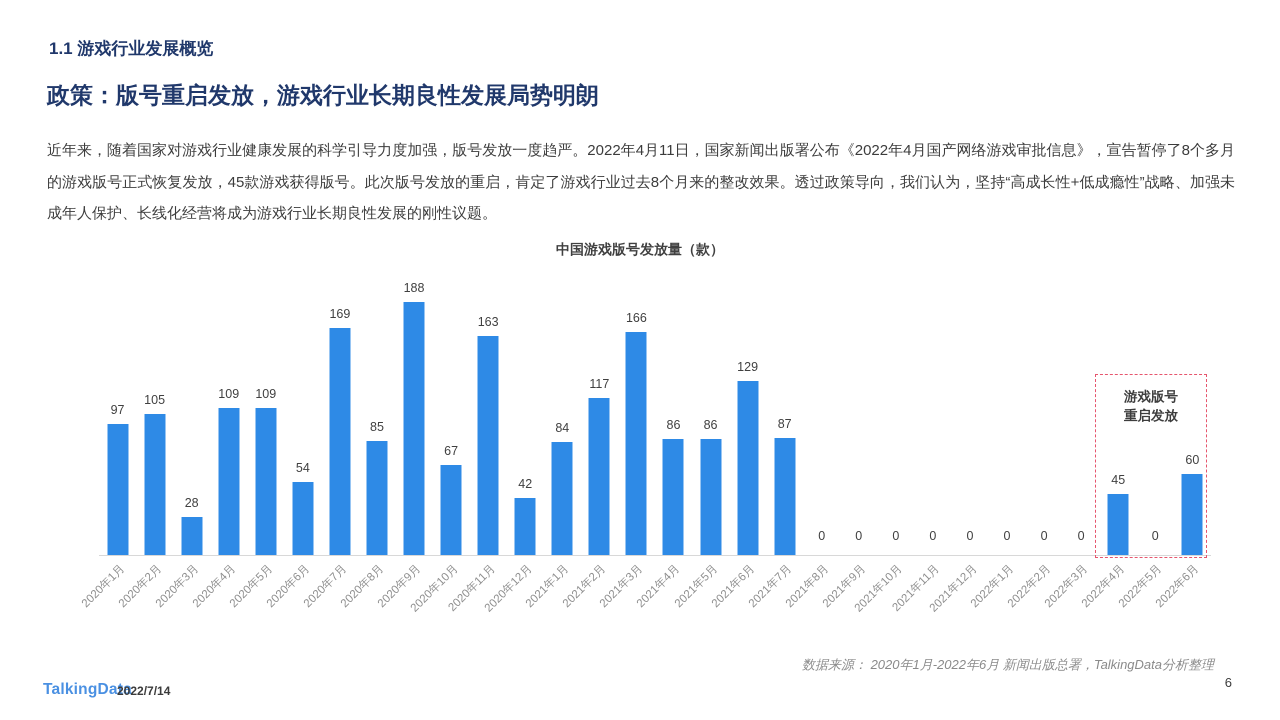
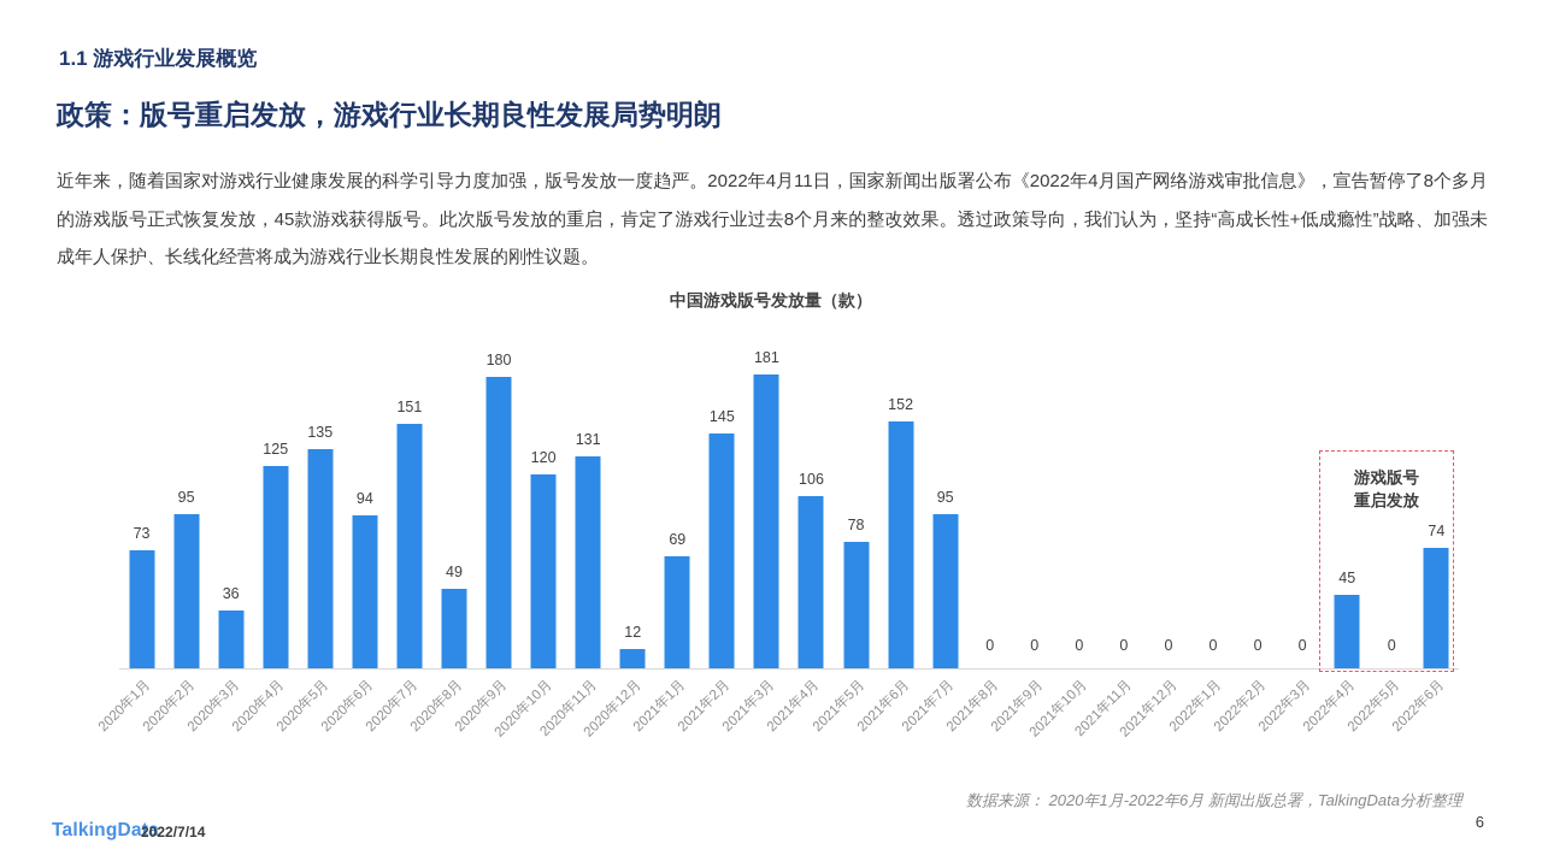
2020年1月: 97 -> 73
2020年2月: 105 -> 95
2020年3月: 28 -> 36
2020年4月: 109 -> 125
2020年5月: 109 -> 135
2020年6月: 54 -> 94
2020年7月: 169 -> 151
2020年8月: 85 -> 49
2020年9月: 188 -> 180
2020年10月: 67 -> 120
2020年11月: 163 -> 131
2020年12月: 42 -> 12
2021年1月: 84 -> 69
2021年2月: 117 -> 145
2021年3月: 166 -> 181
2021年4月: 86 -> 106
2021年5月: 86 -> 78
2021年6月: 129 -> 152
2021年7月: 87 -> 95
2022年6月: 60 -> 74
